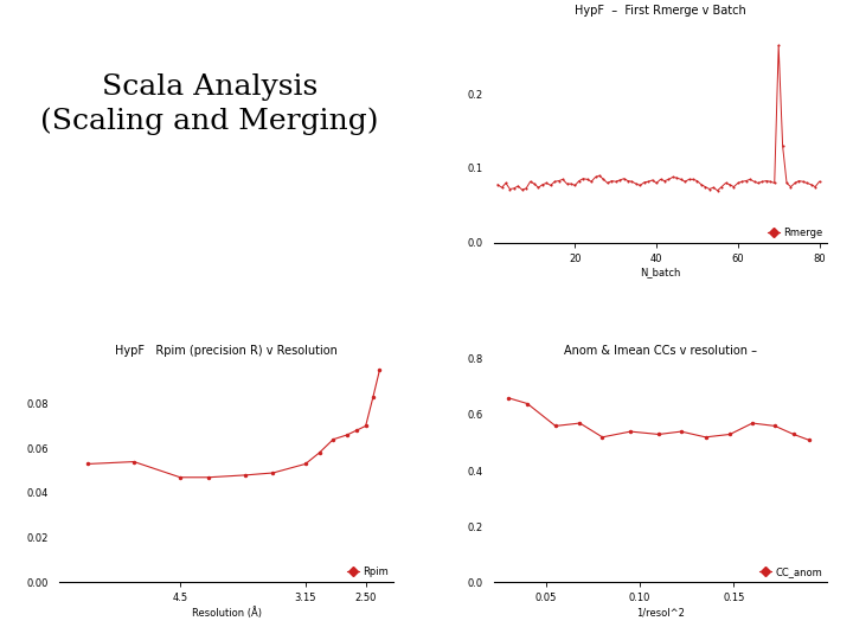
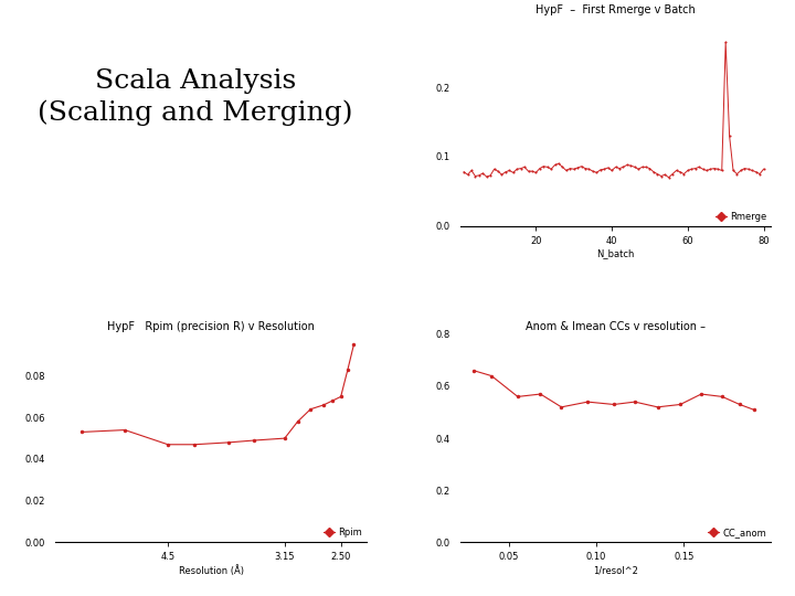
HypF Rpim (precision R) v Resolution/3.15: 0.053 -> 0.050
